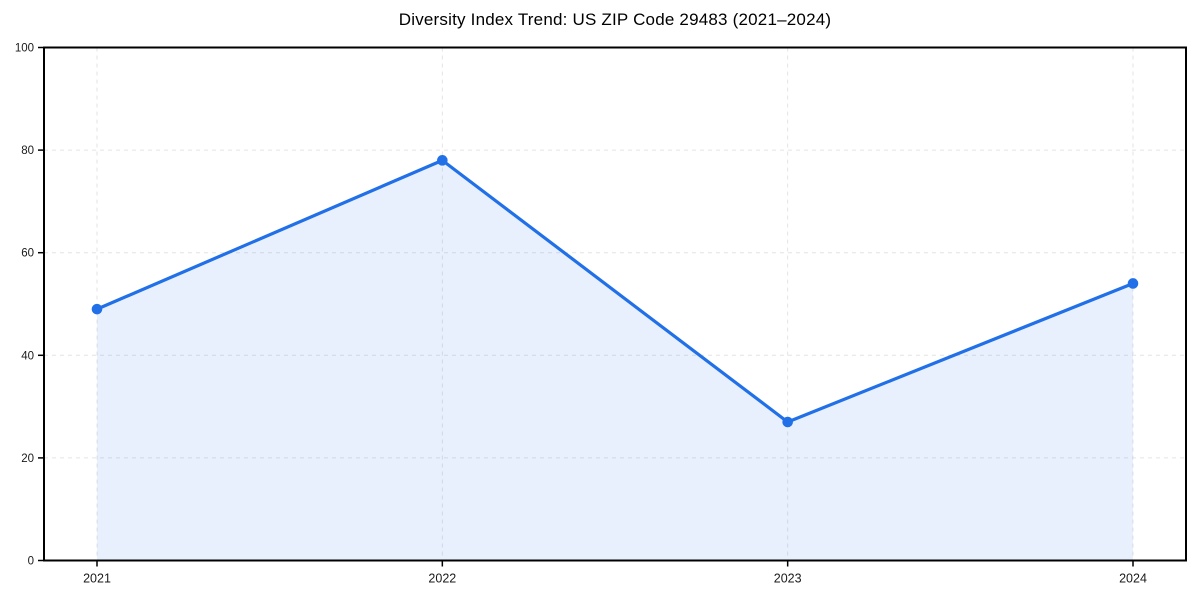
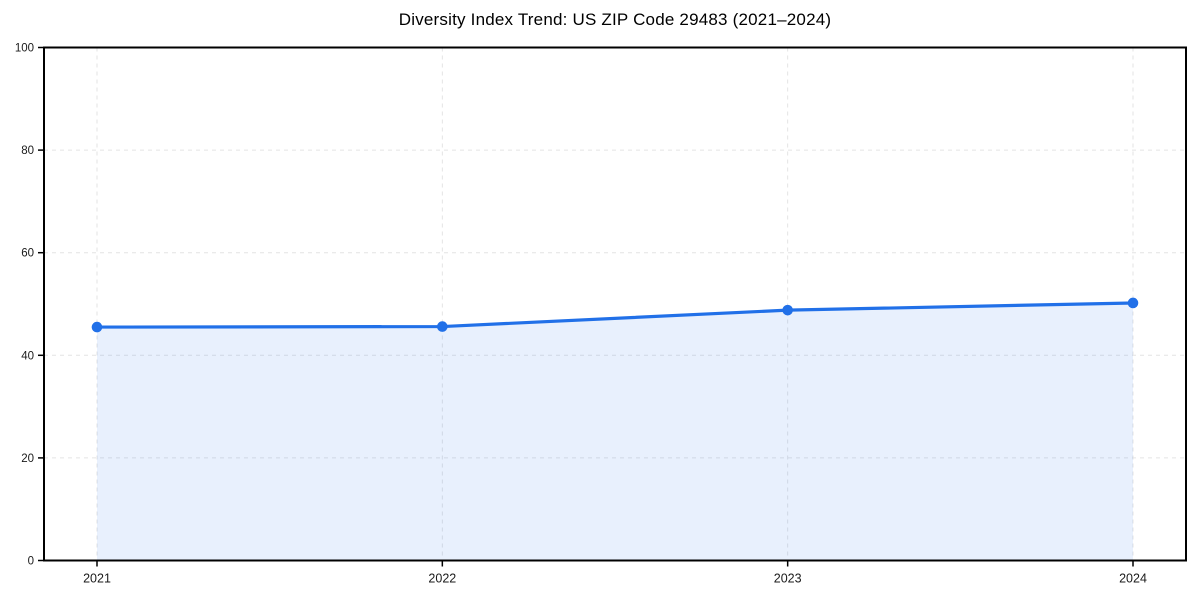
2021: 49 -> 46
2022: 78 -> 46
2023: 27 -> 49
2024: 54 -> 50
